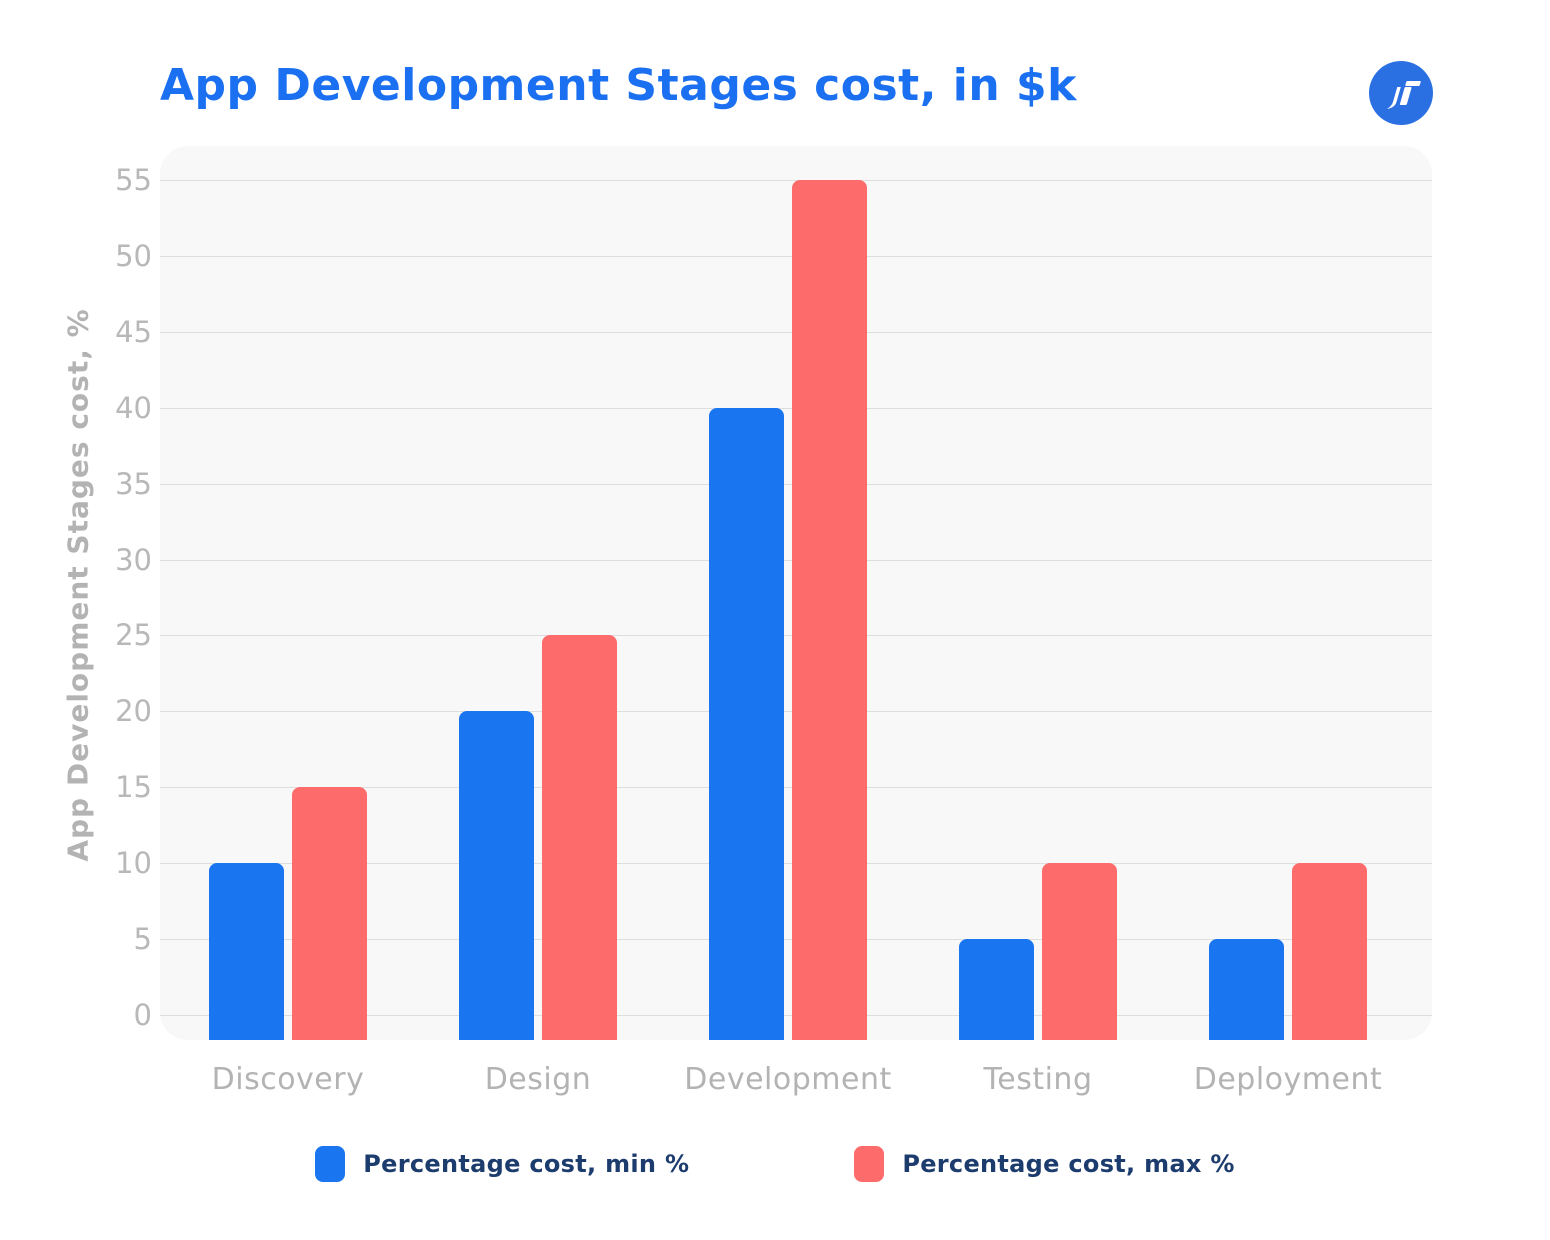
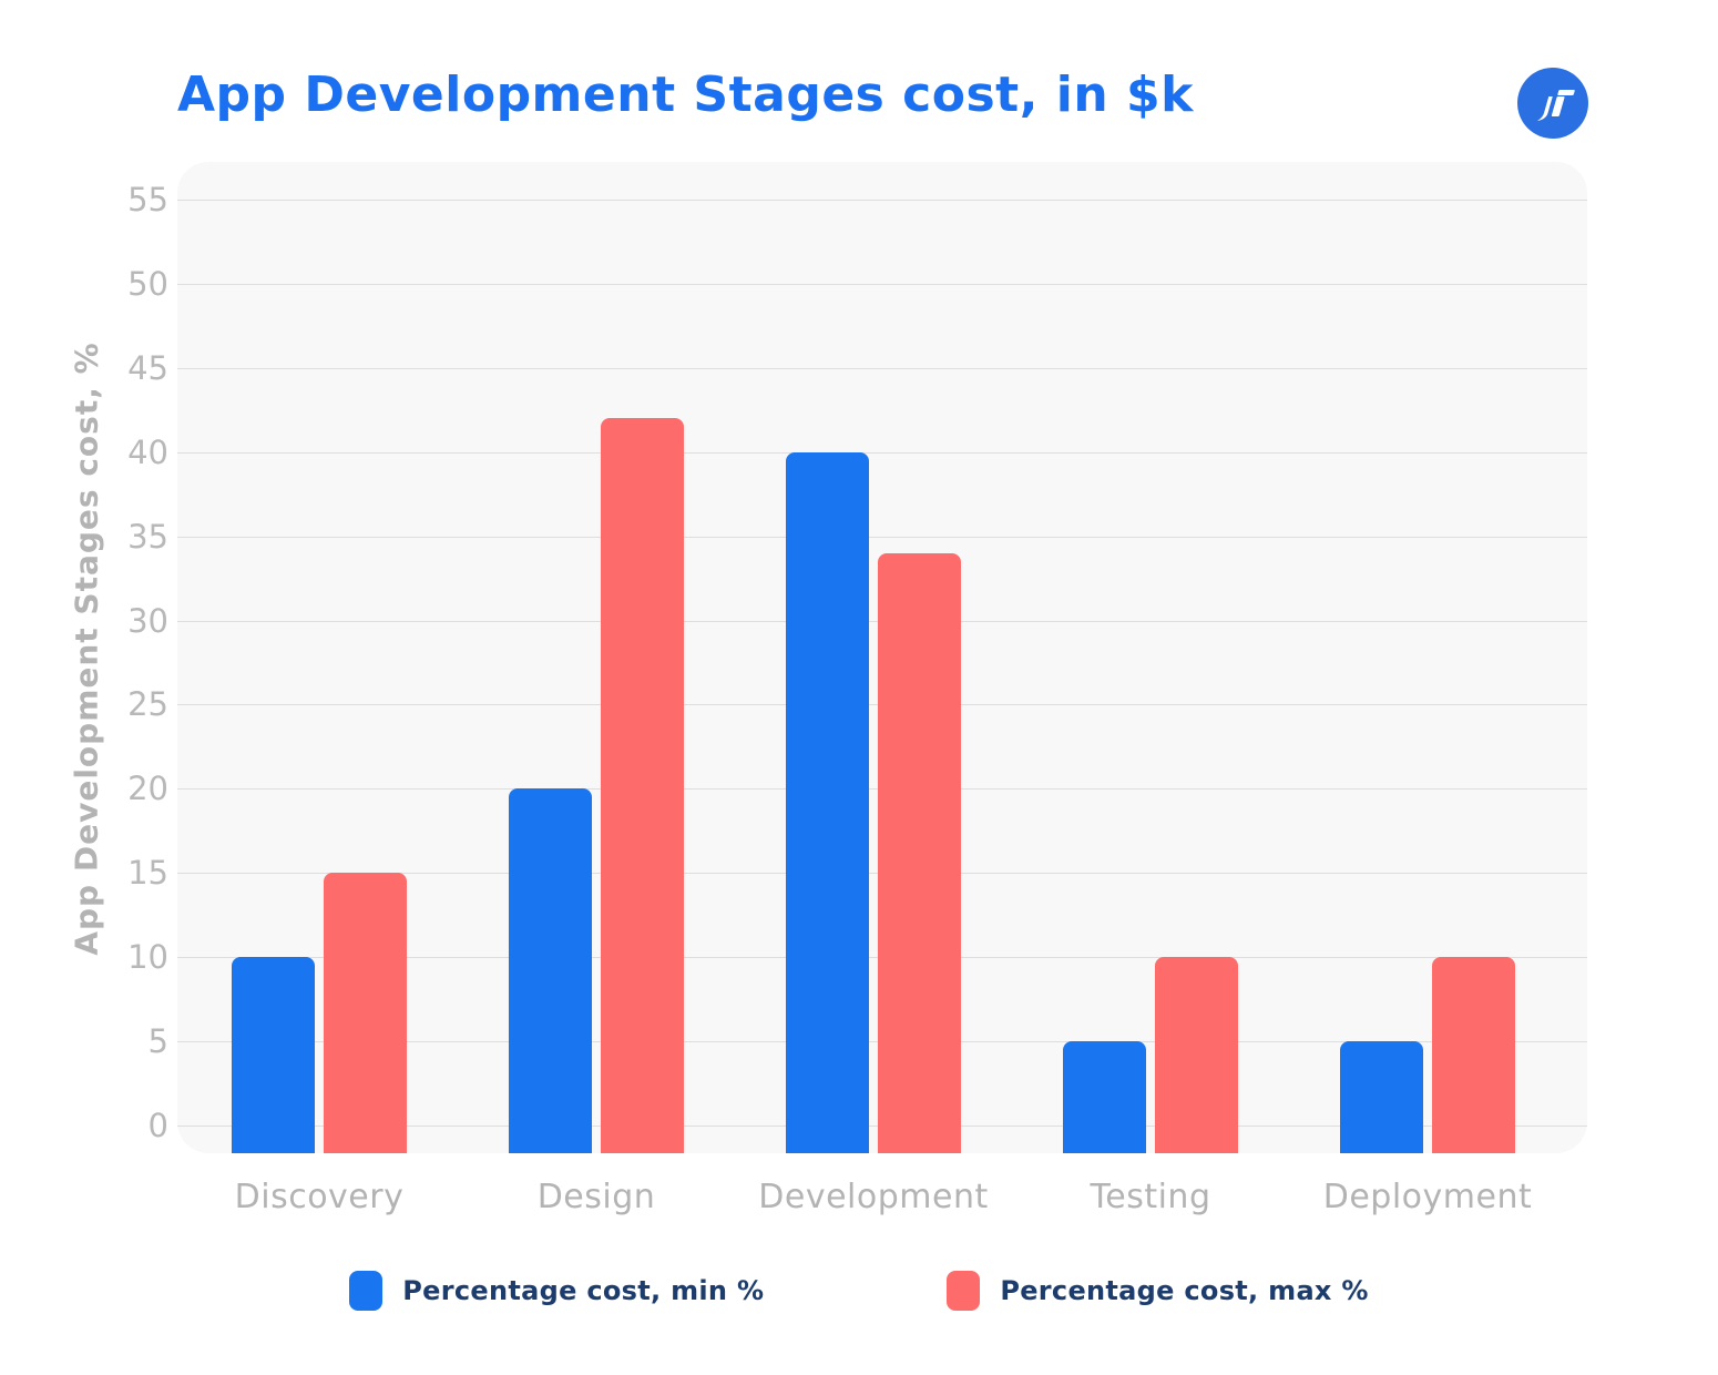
Percentage cost, max %/Design: 25 -> 42
Percentage cost, max %/Development: 55 -> 34
